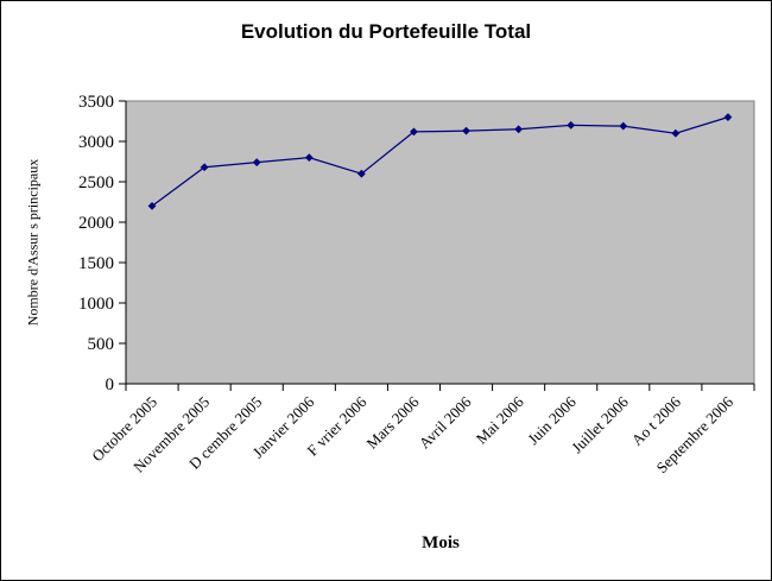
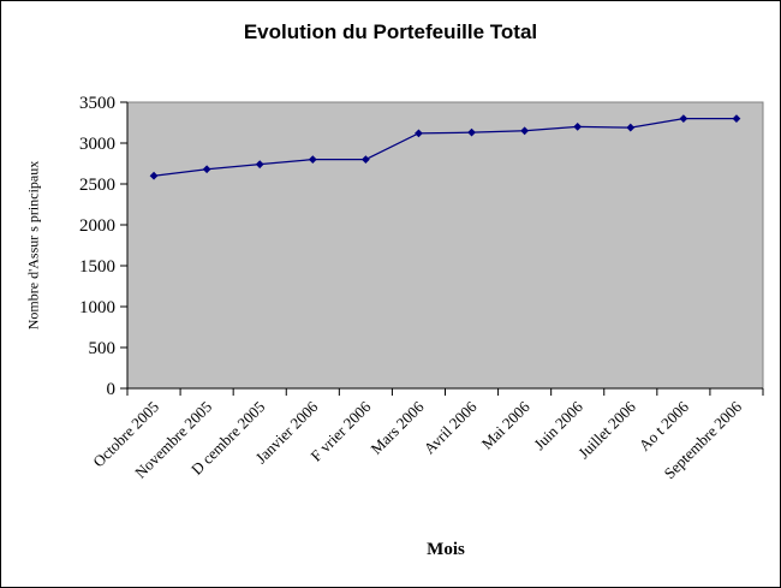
Octobre 2005: 2200 -> 2600
F vrier 2006: 2600 -> 2800
Ao t 2006: 3100 -> 3300
